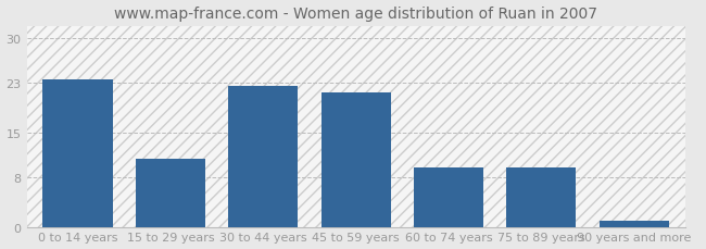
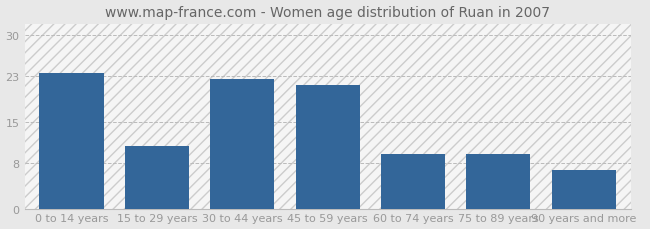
90 years and more: 1.0 -> 6.8
